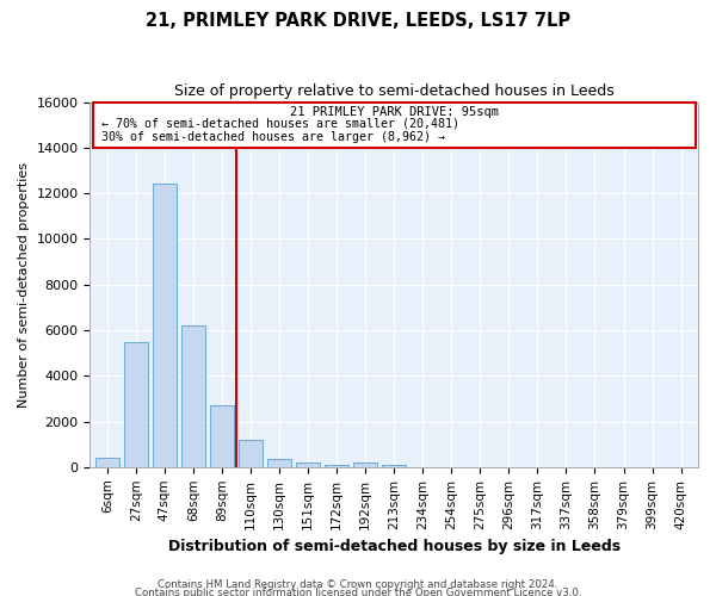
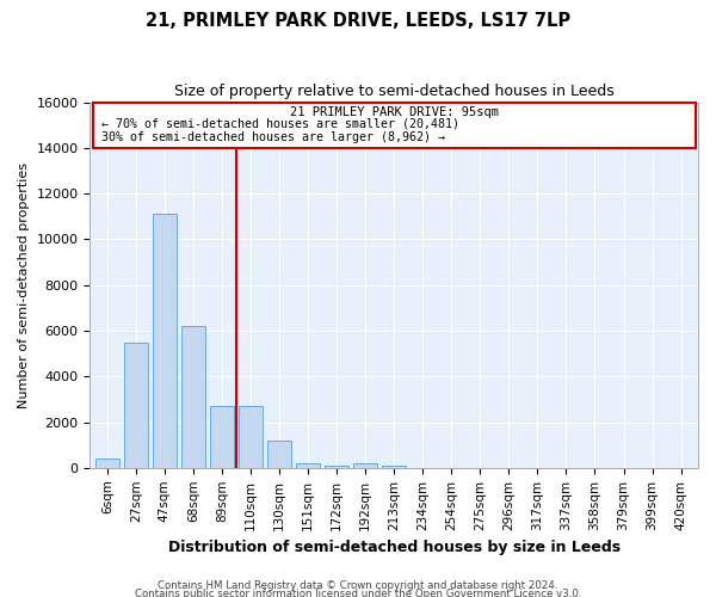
47sqm: 12400 -> 11100
110sqm: 1200 -> 2700
130sqm: 400 -> 1200
